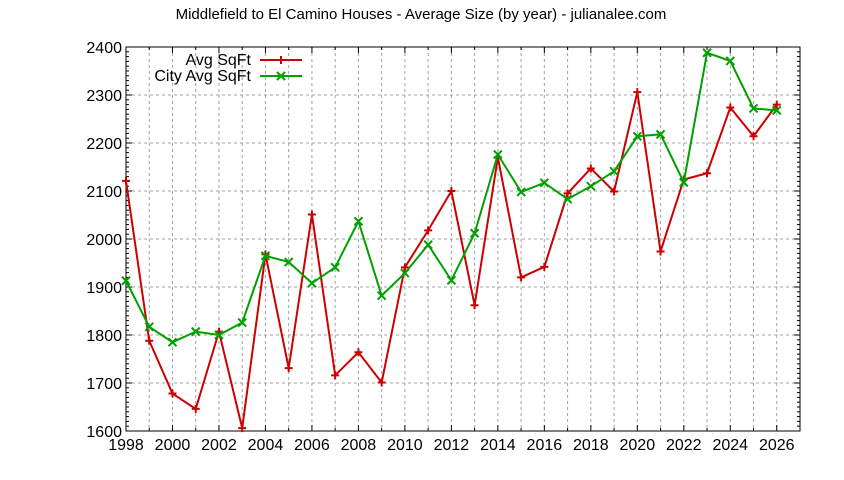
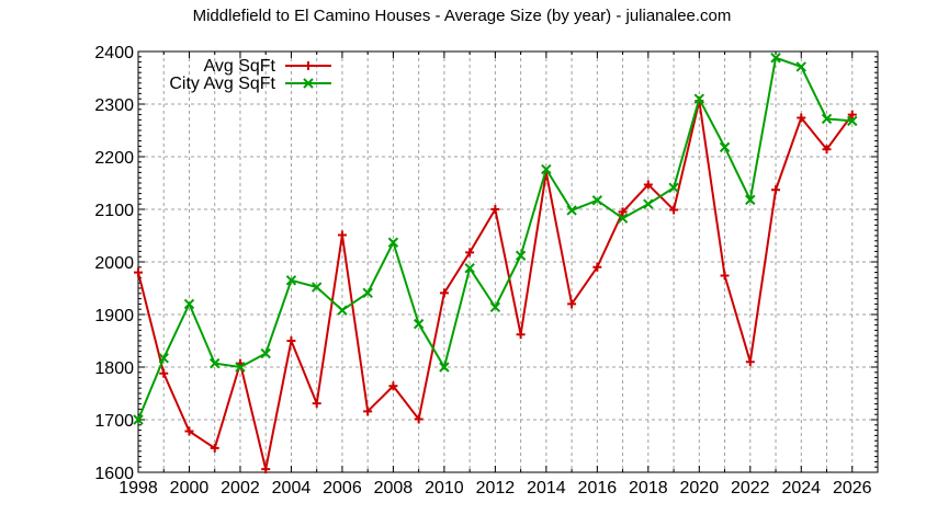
Avg SqFt/1998: 2120 -> 1980
City Avg SqFt/1998: 1910 -> 1700
City Avg SqFt/2000: 1780 -> 1920
Avg SqFt/2004: 1970 -> 1850
City Avg SqFt/2010: 1930 -> 1800
Avg SqFt/2016: 1940 -> 1990
City Avg SqFt/2020: 2210 -> 2310
Avg SqFt/2022: 2120 -> 1810
